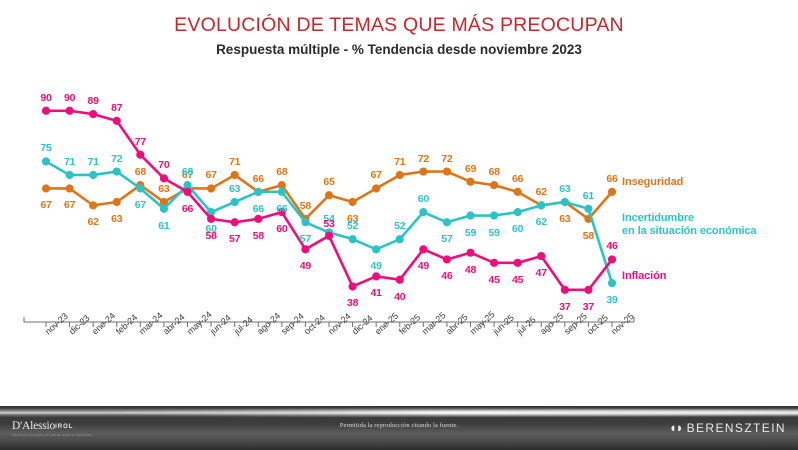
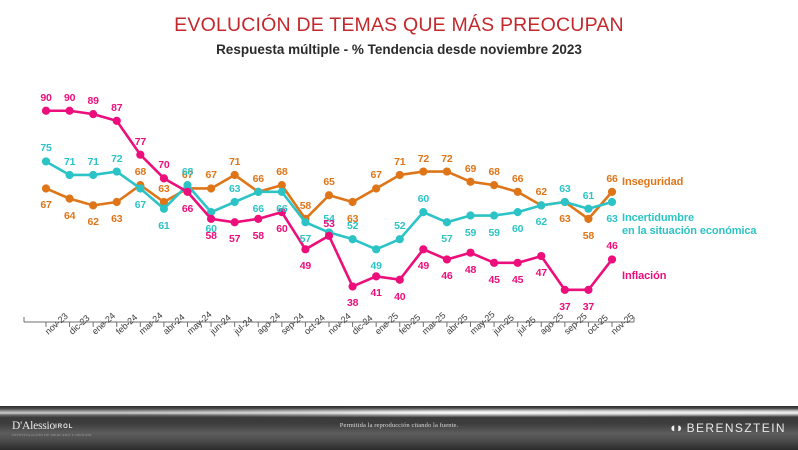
Inseguridad/dic-23: 67 -> 64
Incertidumbre en la situación económica/nov-25: 39 -> 63
